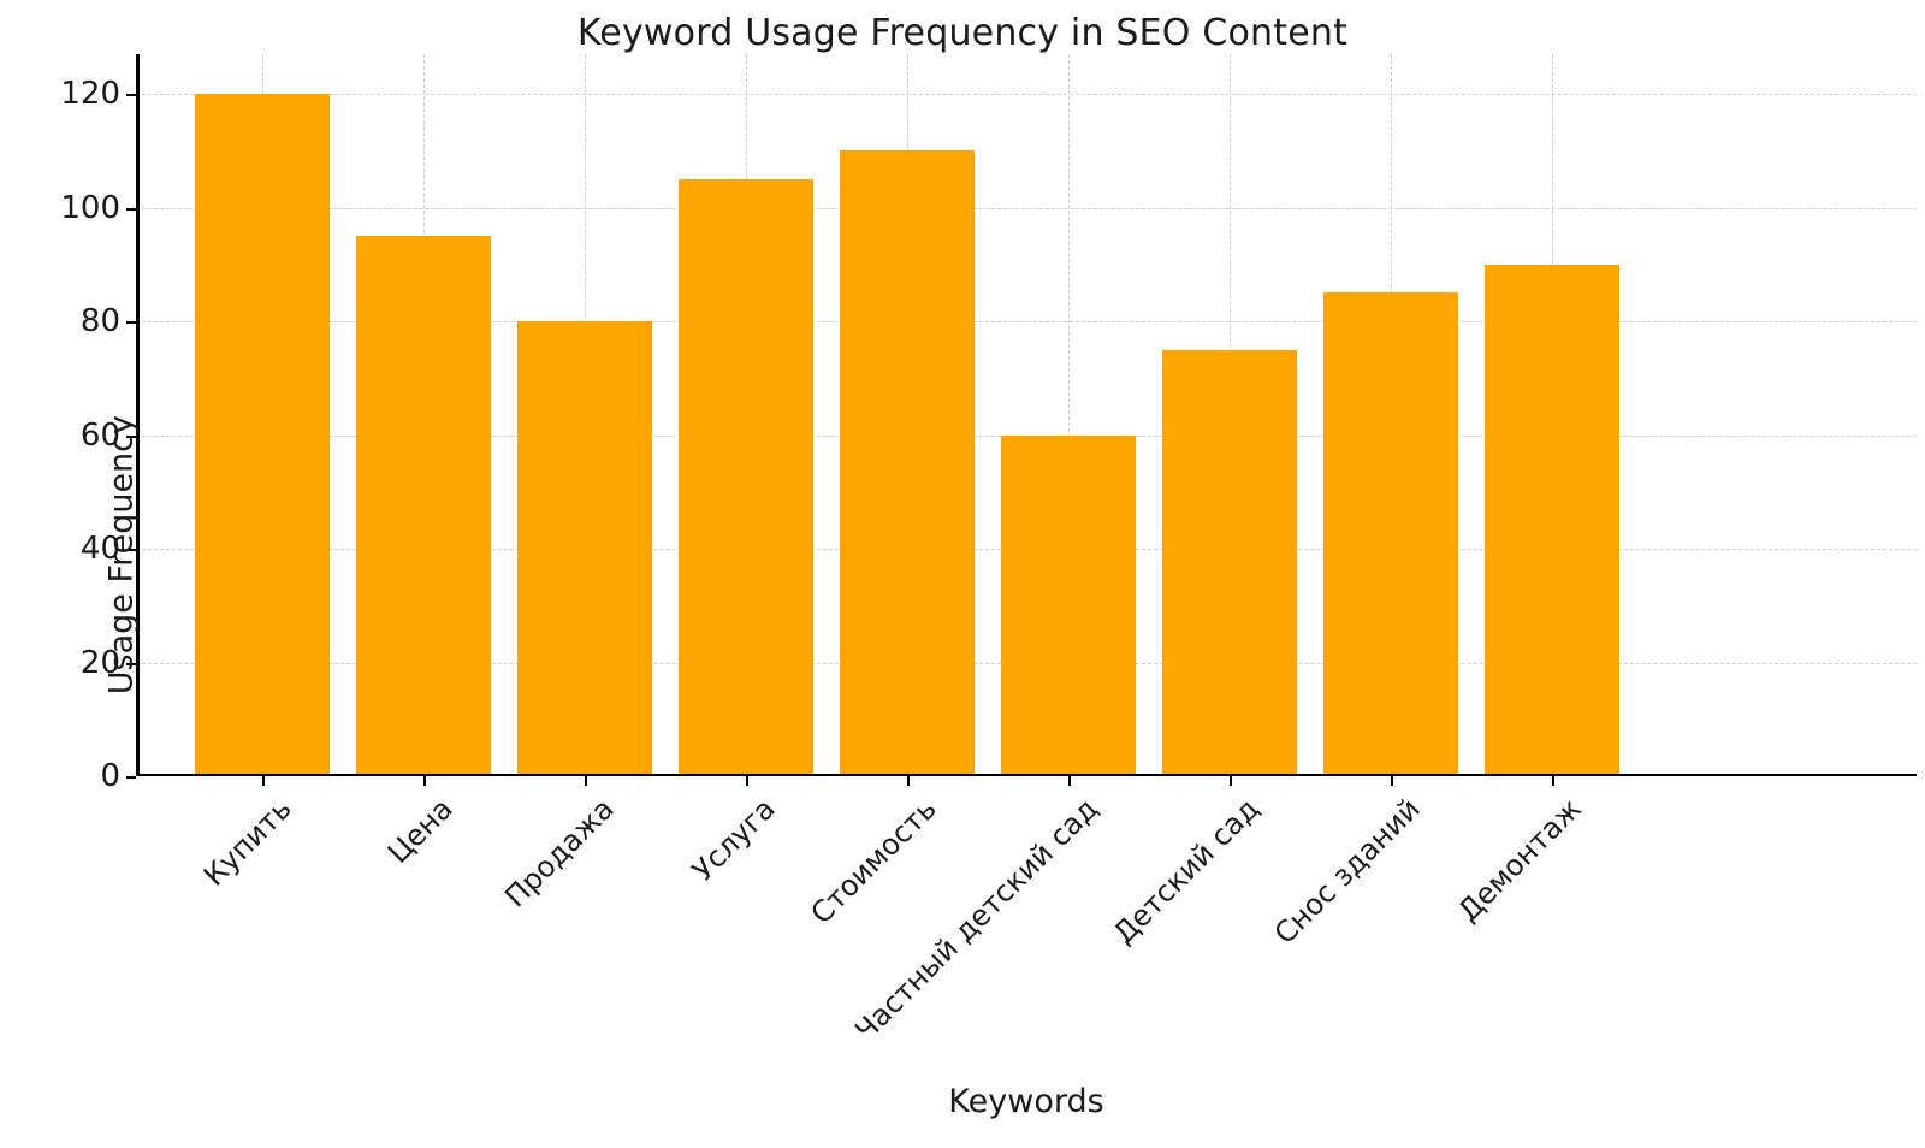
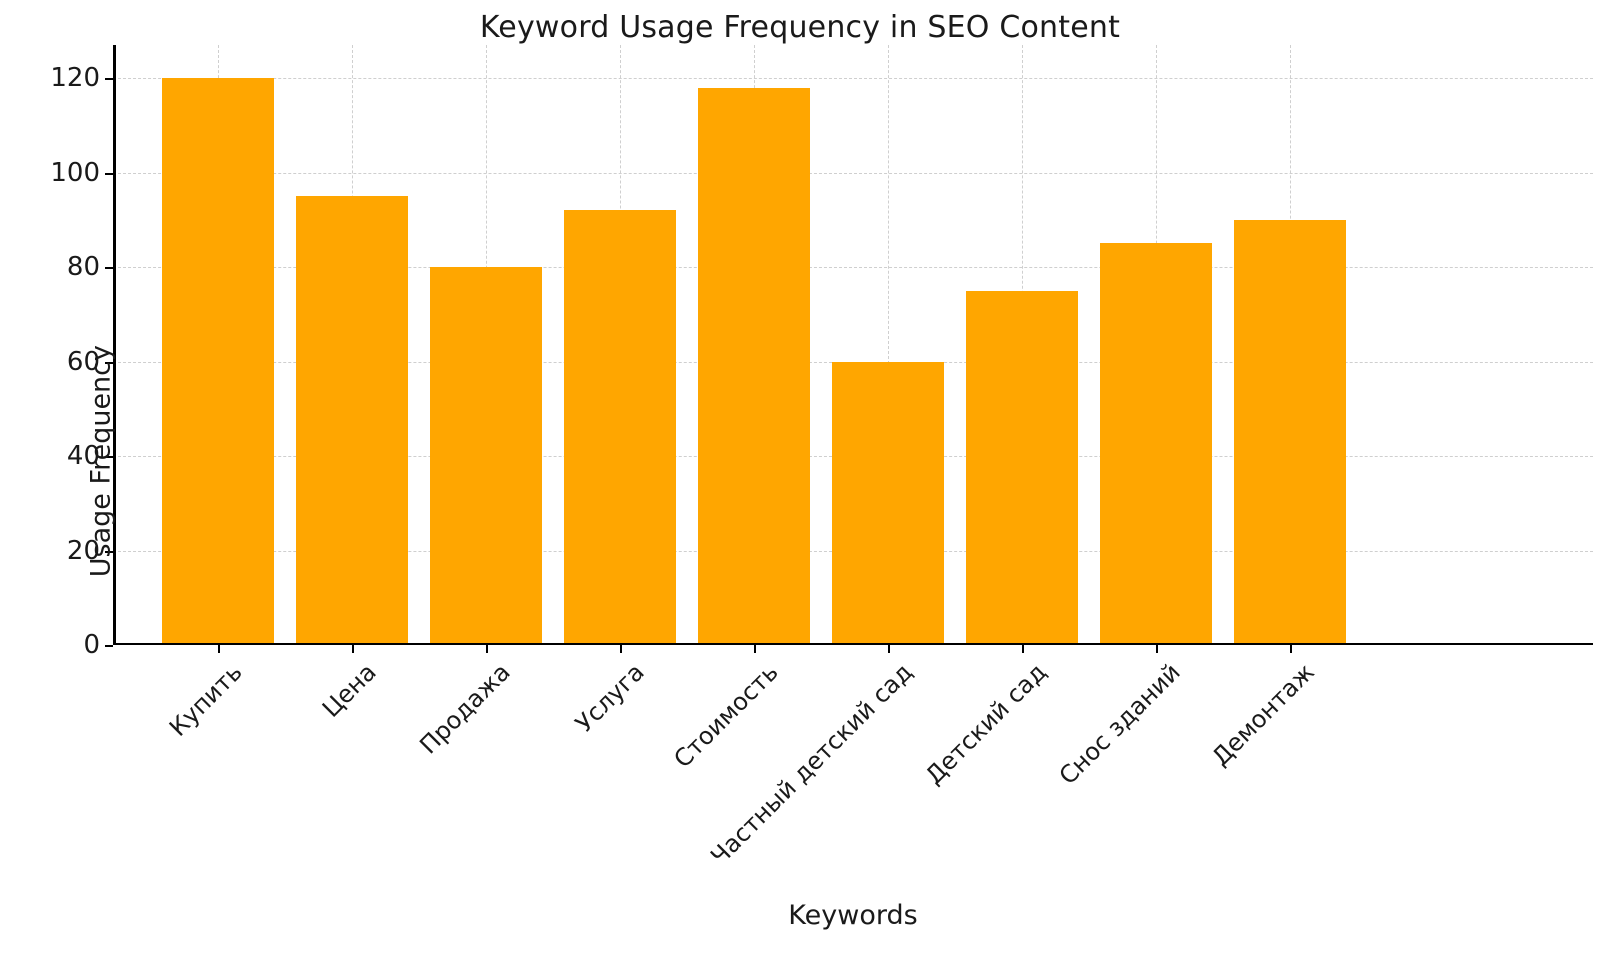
Услуга: 105 -> 92
Стоимость: 110 -> 118
